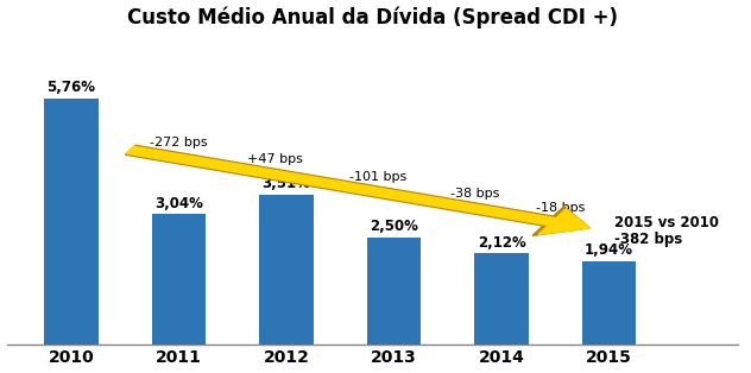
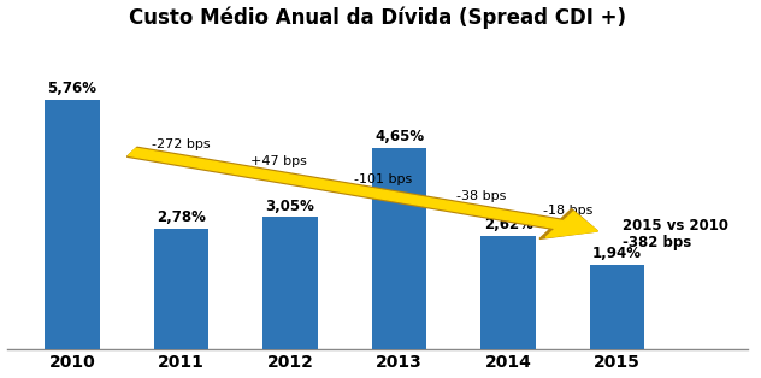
2011: 3,04% -> 2,78%
2012: 3,51% -> 3,05%
2013: 2,50% -> 4,65%
2014: 2,12% -> 2,62%
